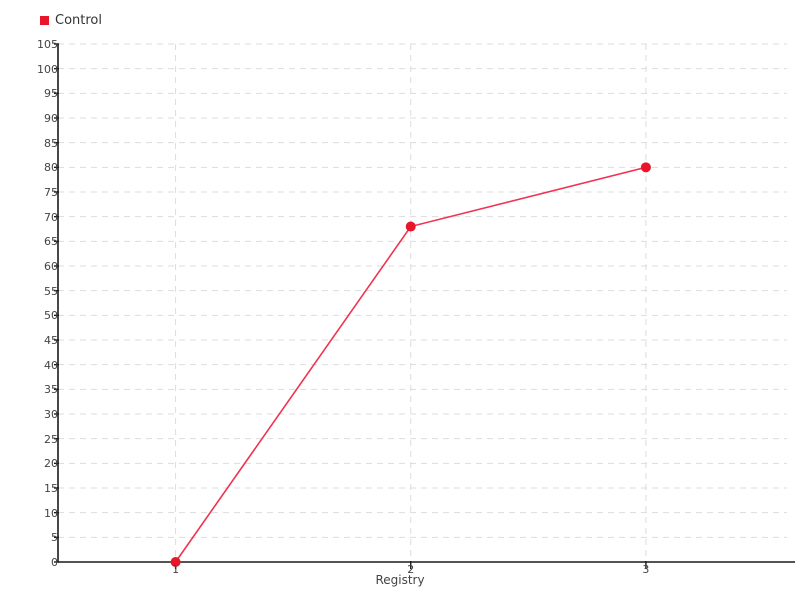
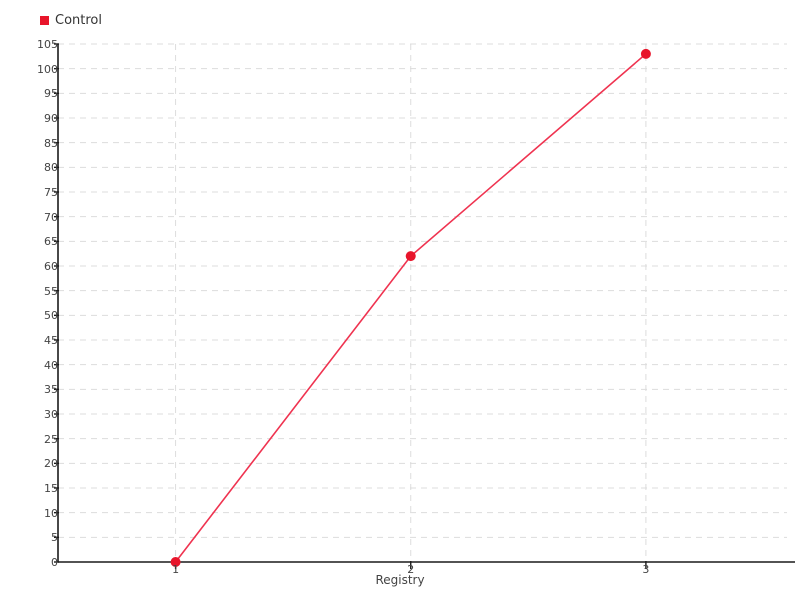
2: 68 -> 62
3: 80 -> 103
